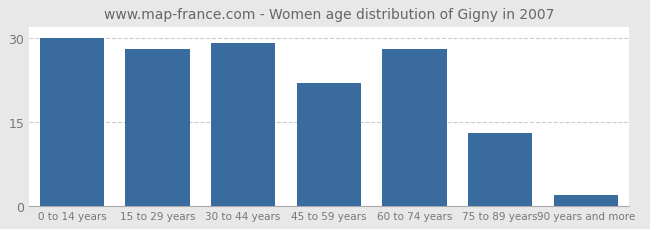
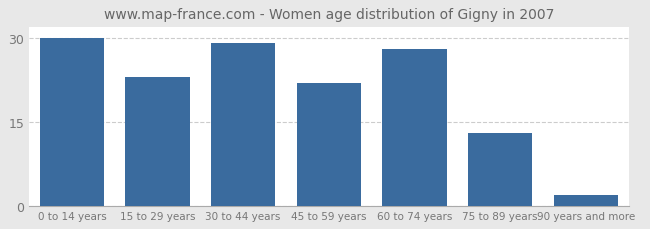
15 to 29 years: 28 -> 23
